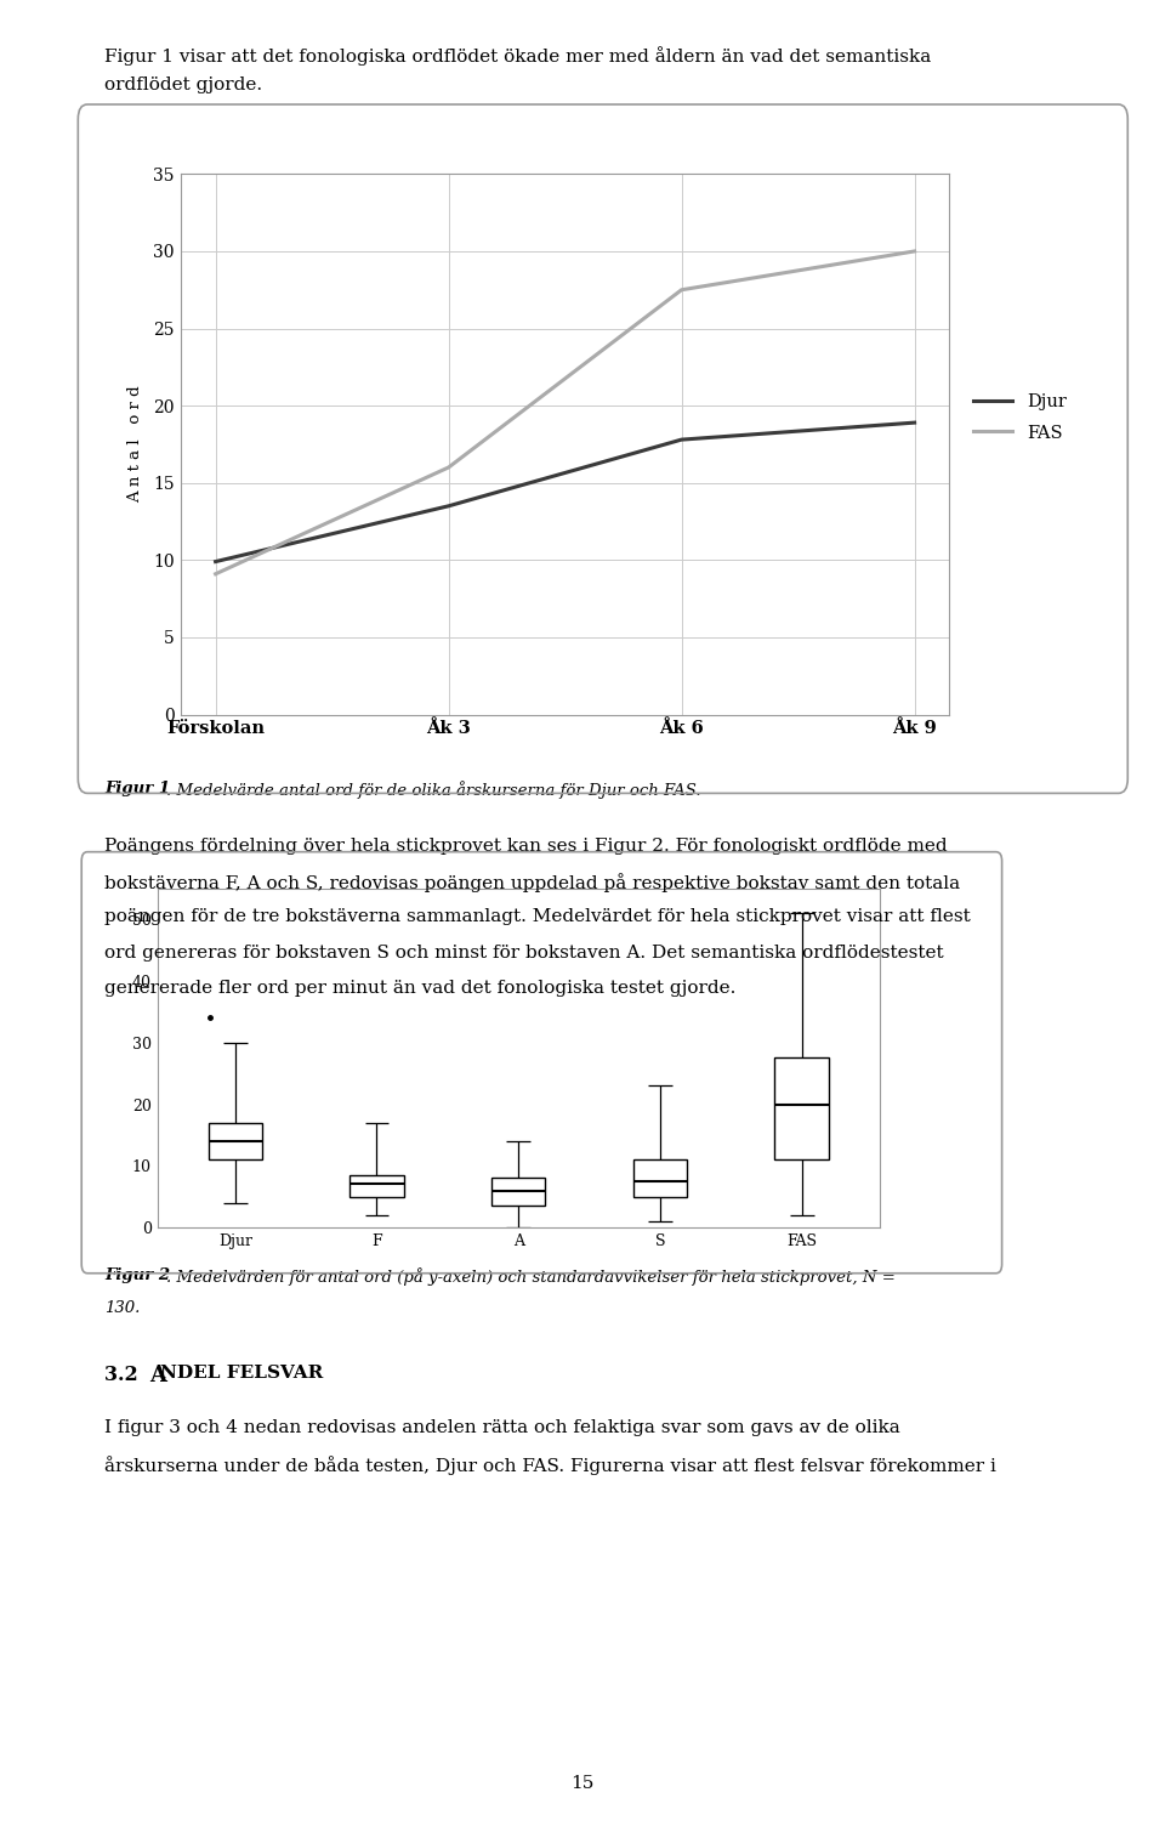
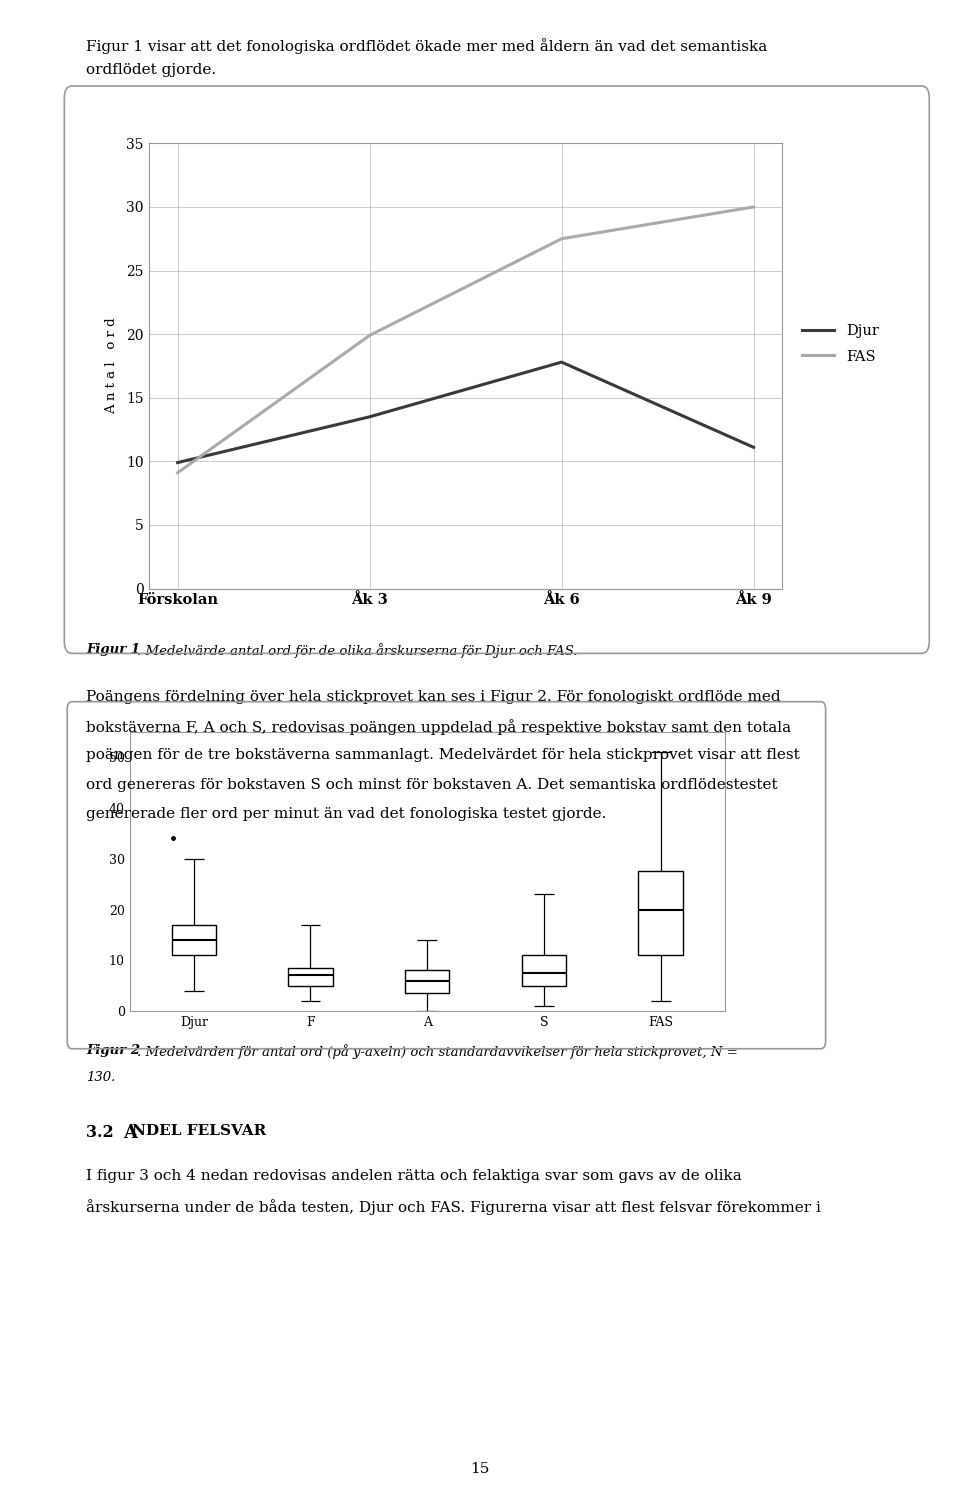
FAS/Åk 3: 16.0 -> 19.9
Djur/Åk 9: 18.9 -> 11.1
